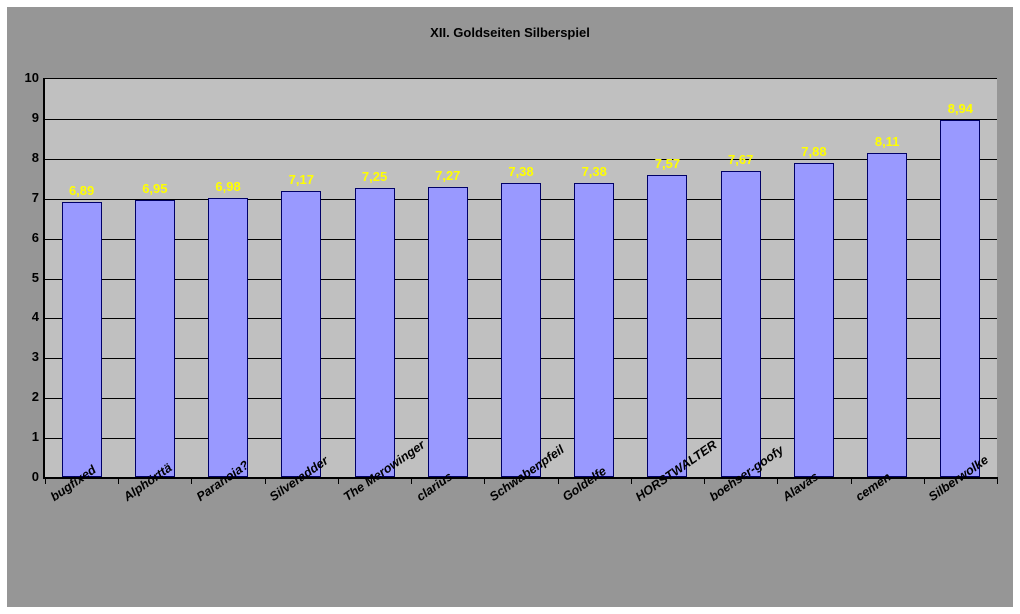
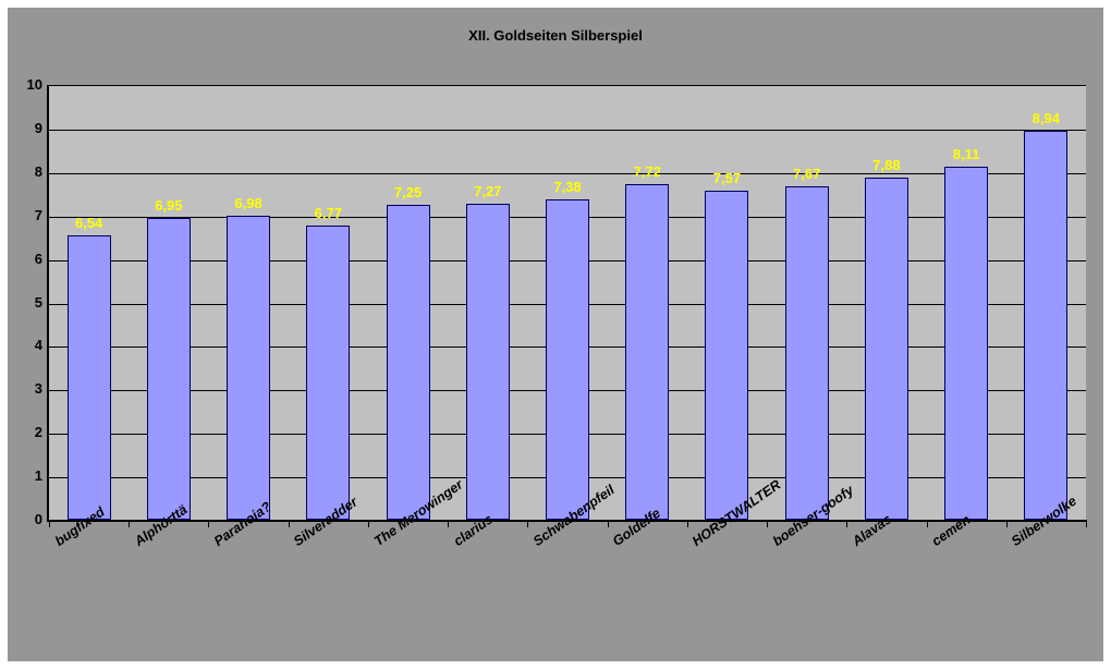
bugfixed: 6,89 -> 6,54
Silveradder: 7,17 -> 6,77
Goldelfe: 7,38 -> 7,72
